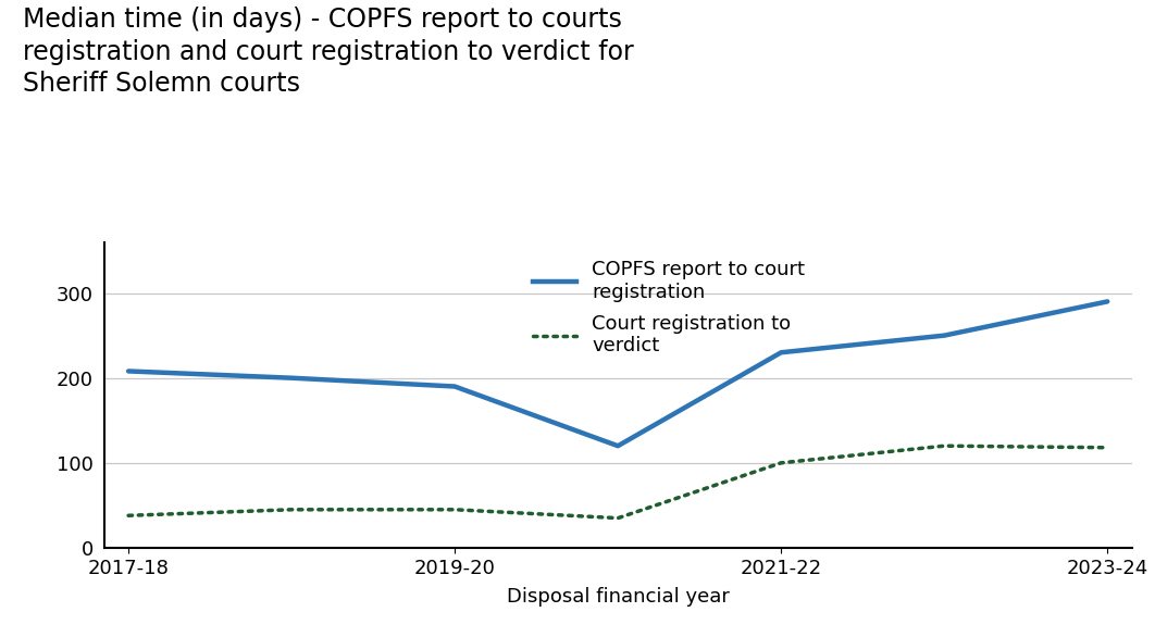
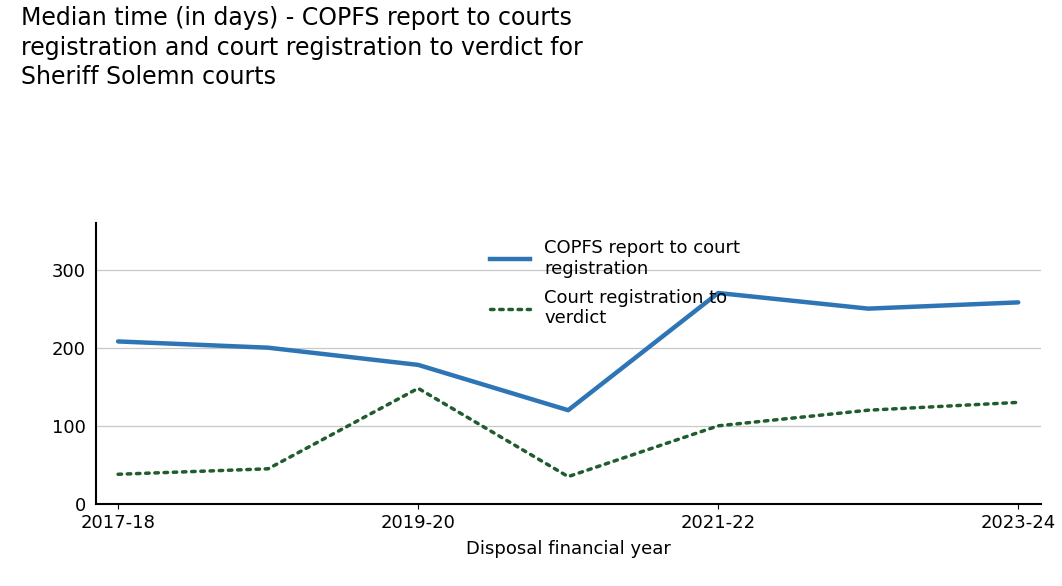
COPFS report to court registration/2019-20: 190 -> 178
Court registration to verdict/2019-20: 45 -> 148
COPFS report to court registration/2021-22: 230 -> 270
COPFS report to court registration/2023-24: 290 -> 258
Court registration to verdict/2023-24: 118 -> 130
